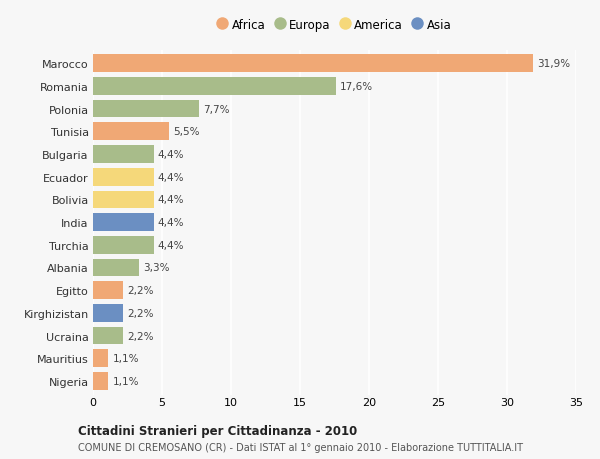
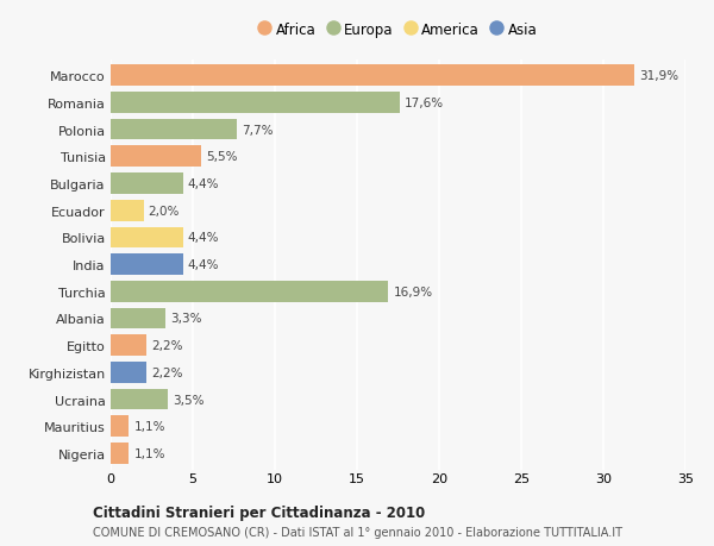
Ecuador: 4,4% -> 2,0%
Turchia: 4,4% -> 16,9%
Ucraina: 2,2% -> 3,5%
